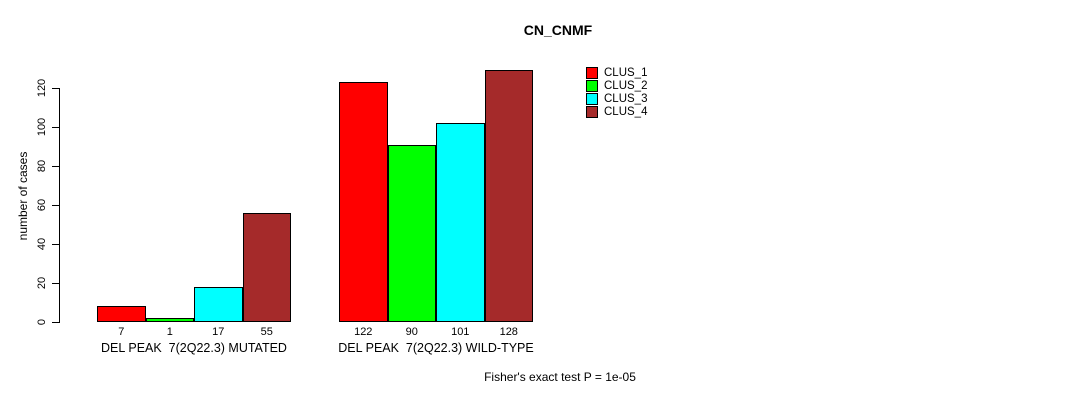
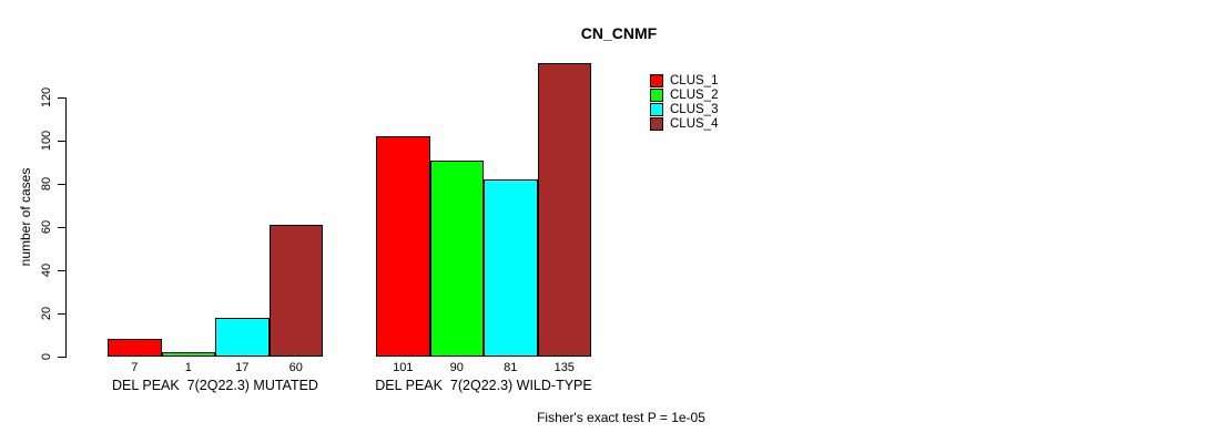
CLUS_4/DEL PEAK 7(2Q22.3) MUTATED: 55 -> 60
CLUS_1/DEL PEAK 7(2Q22.3) WILD-TYPE: 122 -> 101
CLUS_3/DEL PEAK 7(2Q22.3) WILD-TYPE: 101 -> 81
CLUS_4/DEL PEAK 7(2Q22.3) WILD-TYPE: 128 -> 135
